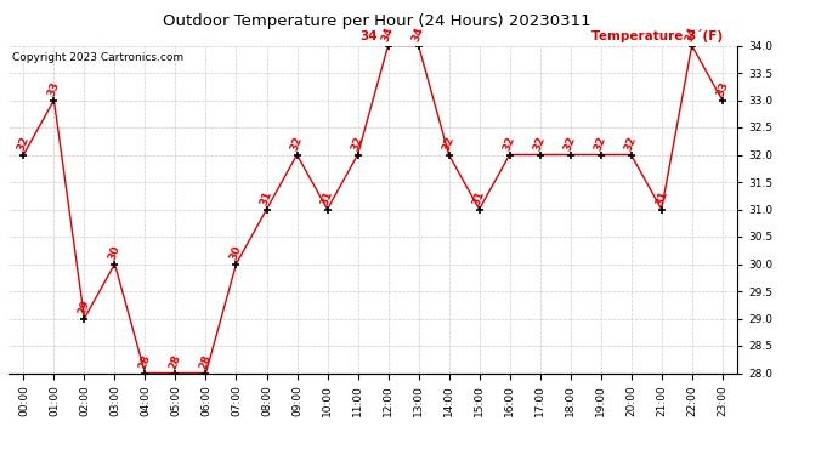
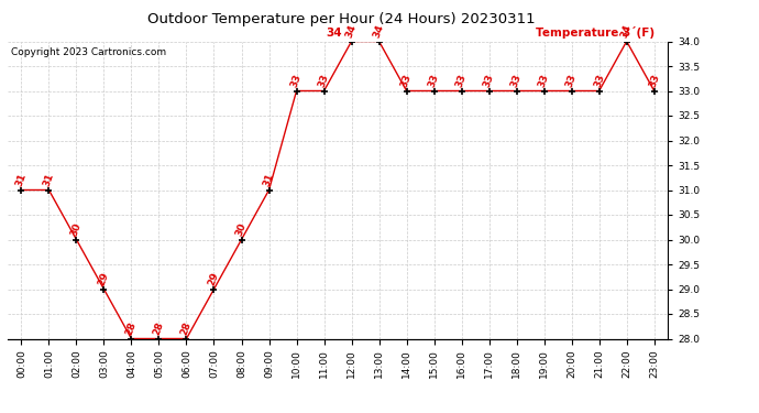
00:00: 32 -> 31
01:00: 33 -> 31
02:00: 29 -> 30
03:00: 30 -> 29
07:00: 30 -> 29
08:00: 31 -> 30
09:00: 32 -> 31
10:00: 31 -> 33
11:00: 32 -> 33
14:00: 32 -> 33
15:00: 31 -> 33
16:00: 32 -> 33
17:00: 32 -> 33
18:00: 32 -> 33
19:00: 32 -> 33
20:00: 32 -> 33
21:00: 31 -> 33
